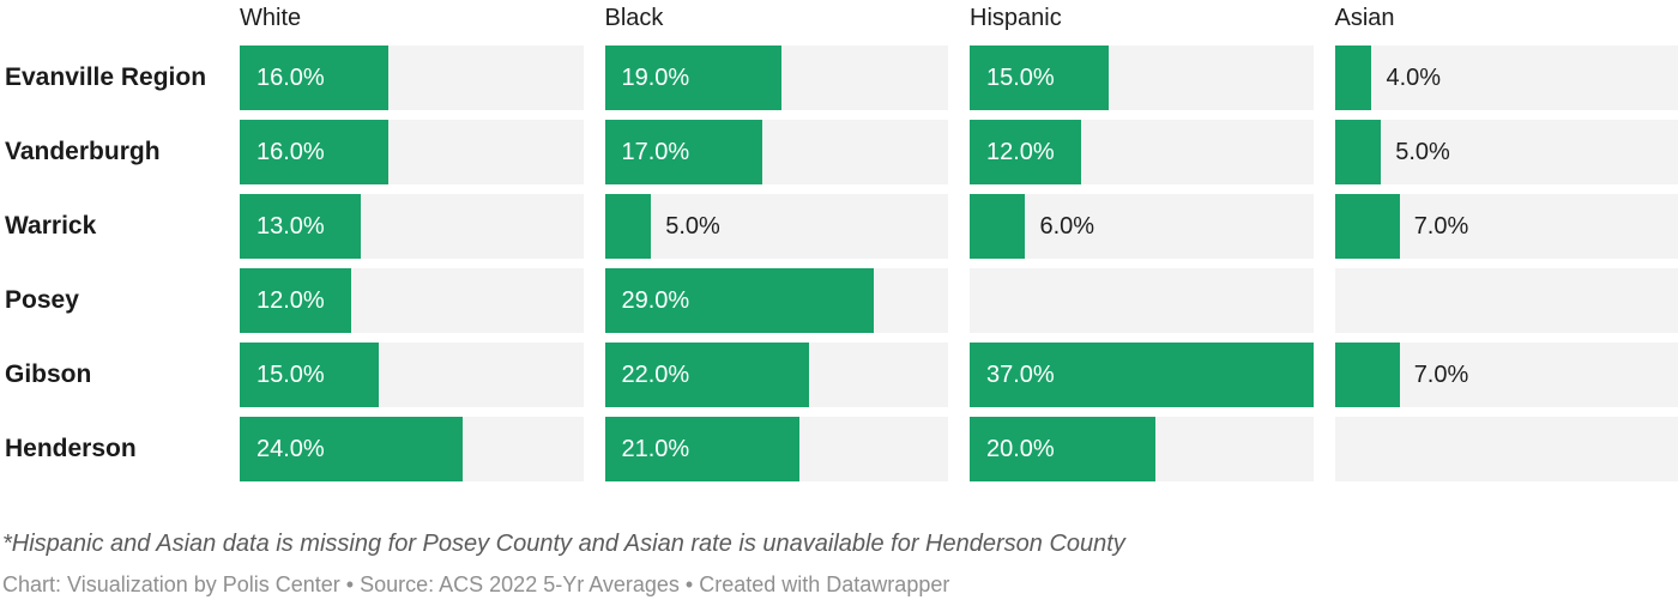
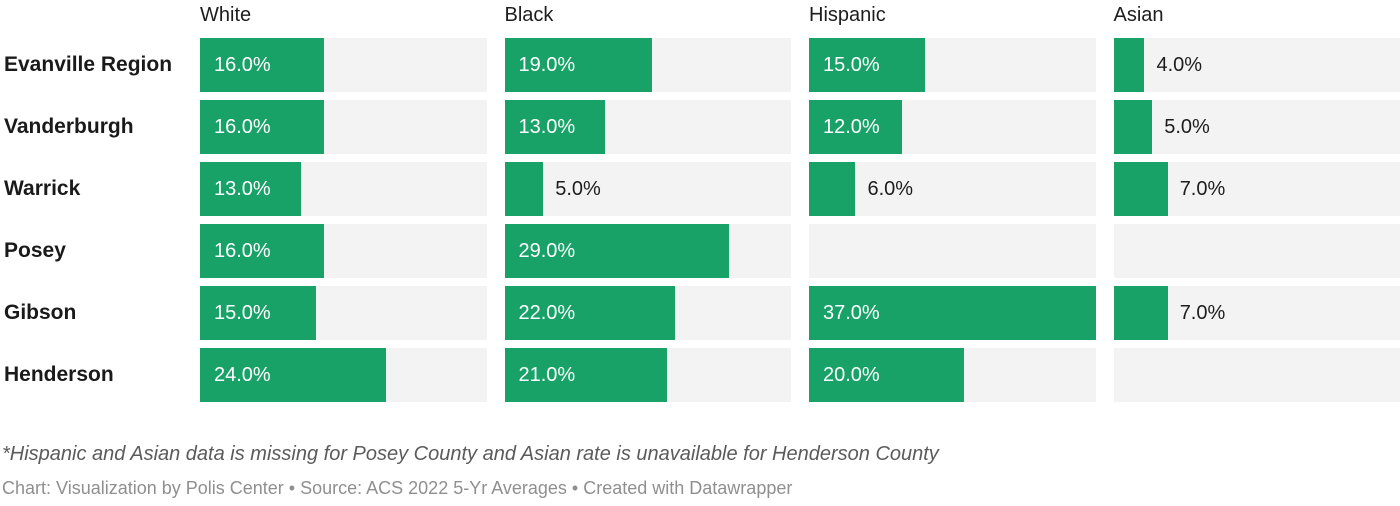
Black/Vanderburgh: 17.0% -> 13.0%
White/Posey: 12.0% -> 16.0%
